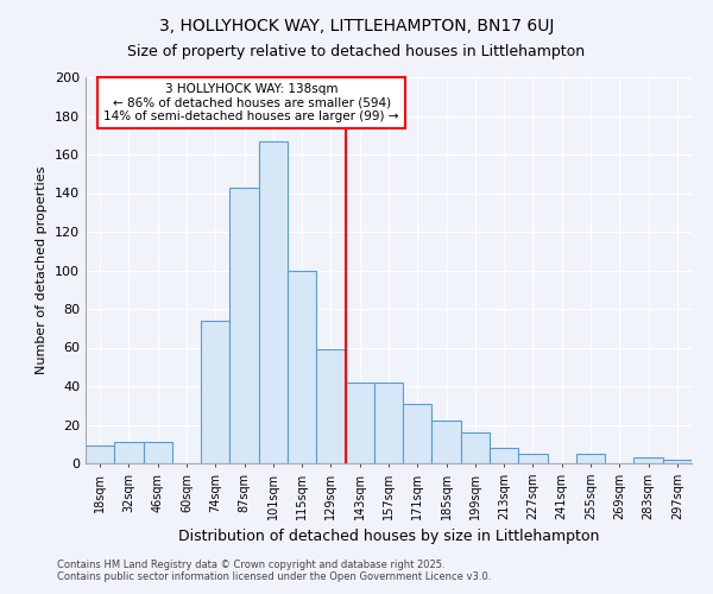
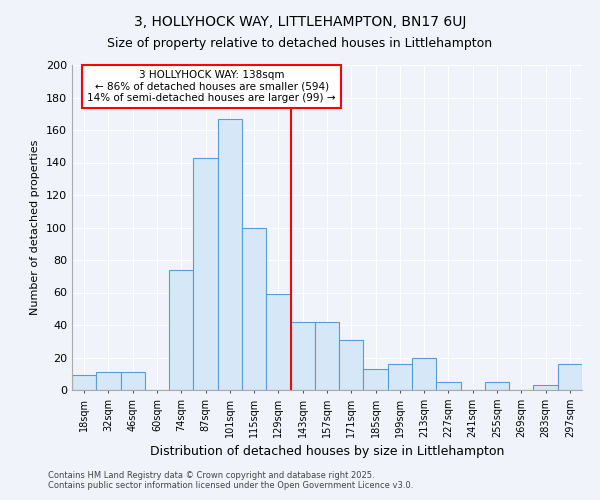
185sqm: 22 -> 13
213sqm: 8 -> 20
297sqm: 2 -> 16
